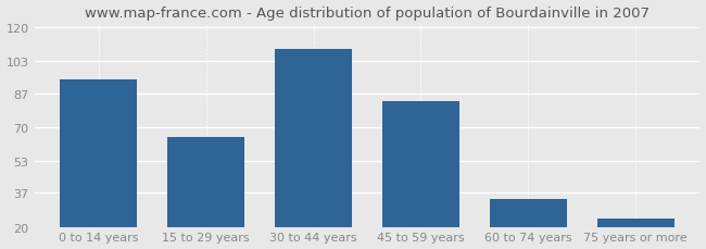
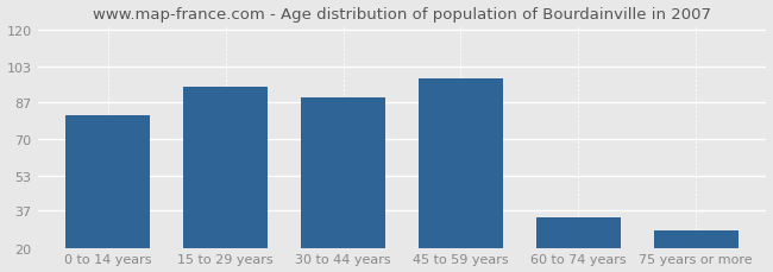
0 to 14 years: 94 -> 81
15 to 29 years: 65 -> 94
30 to 44 years: 109 -> 89
45 to 59 years: 83 -> 98
75 years or more: 24 -> 28
